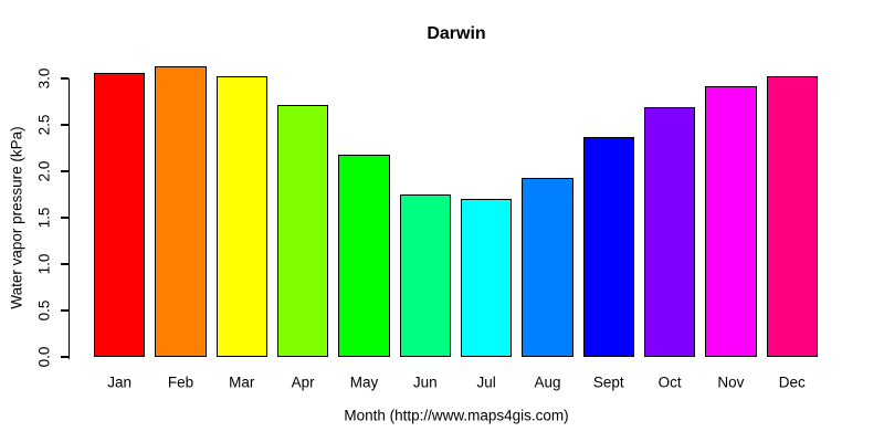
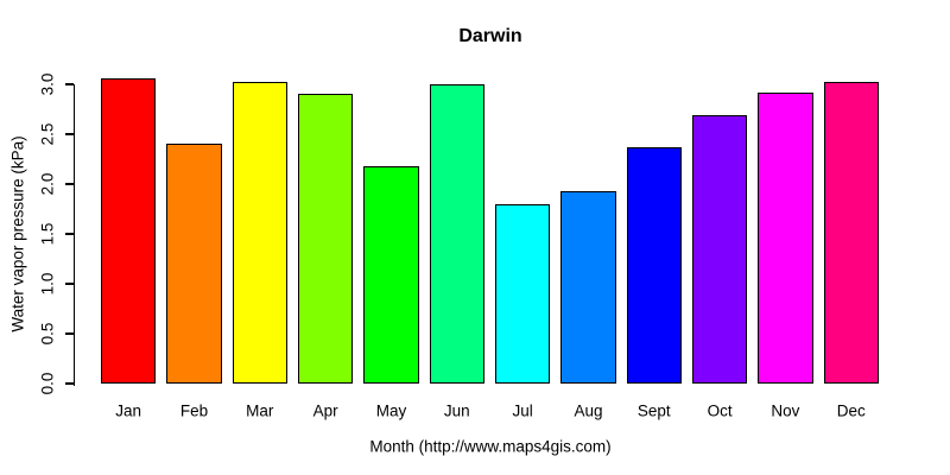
Feb: 3.1 -> 2.4
Apr: 2.7 -> 2.9
Jun: 1.8 -> 3.0
Jul: 1.7 -> 1.8
